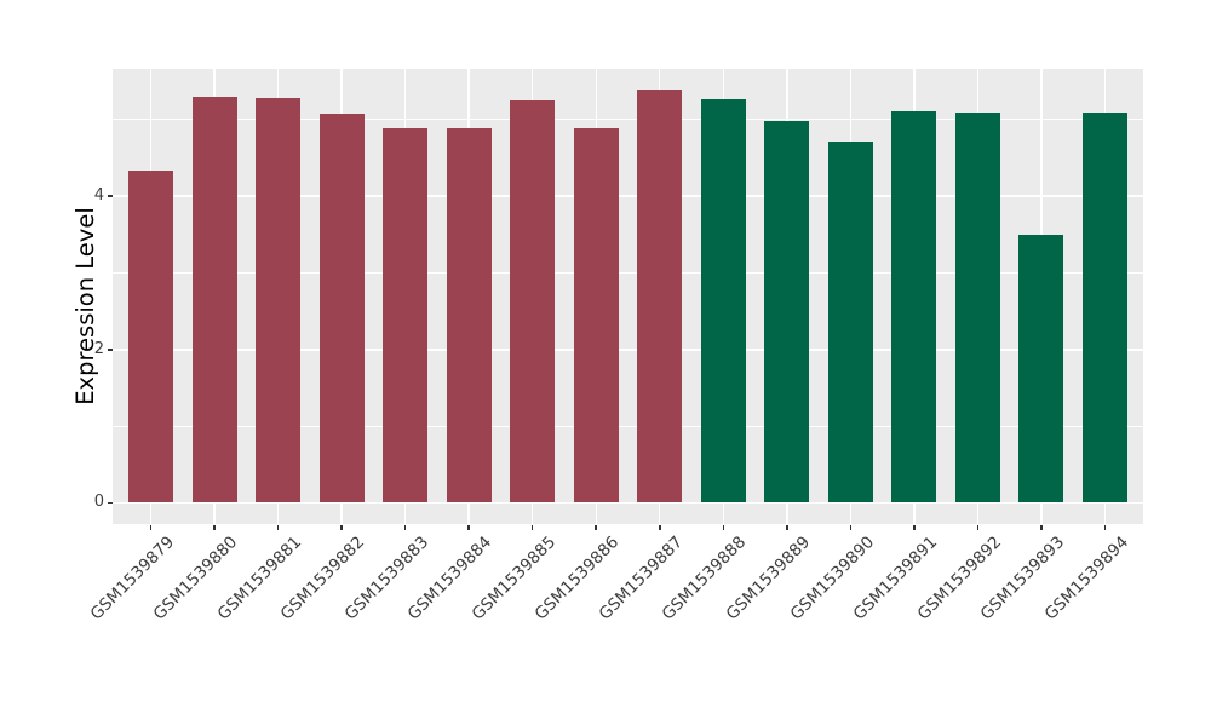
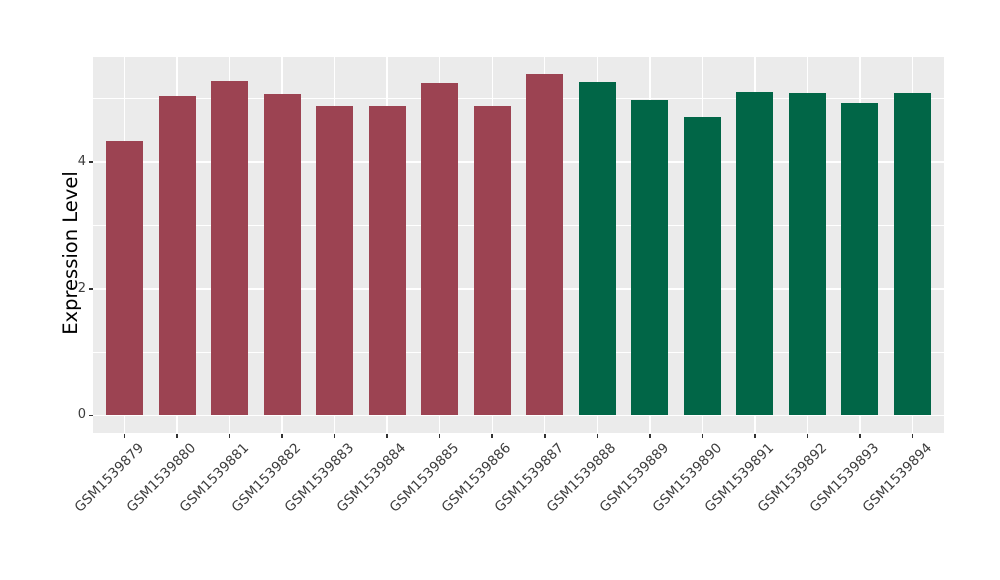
GSM1539880: 5.3 -> 5.0
GSM1539893: 3.5 -> 4.9
